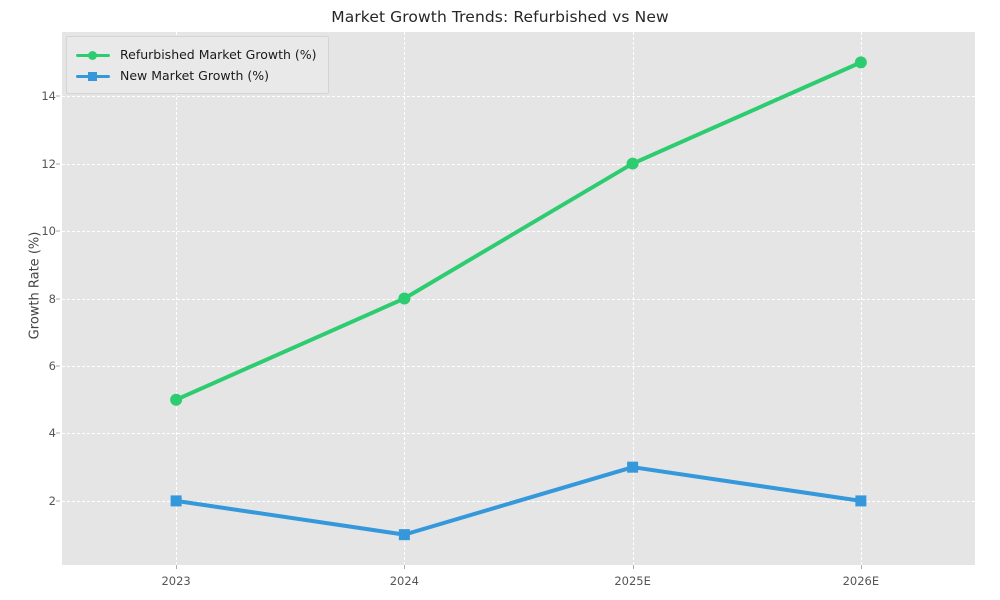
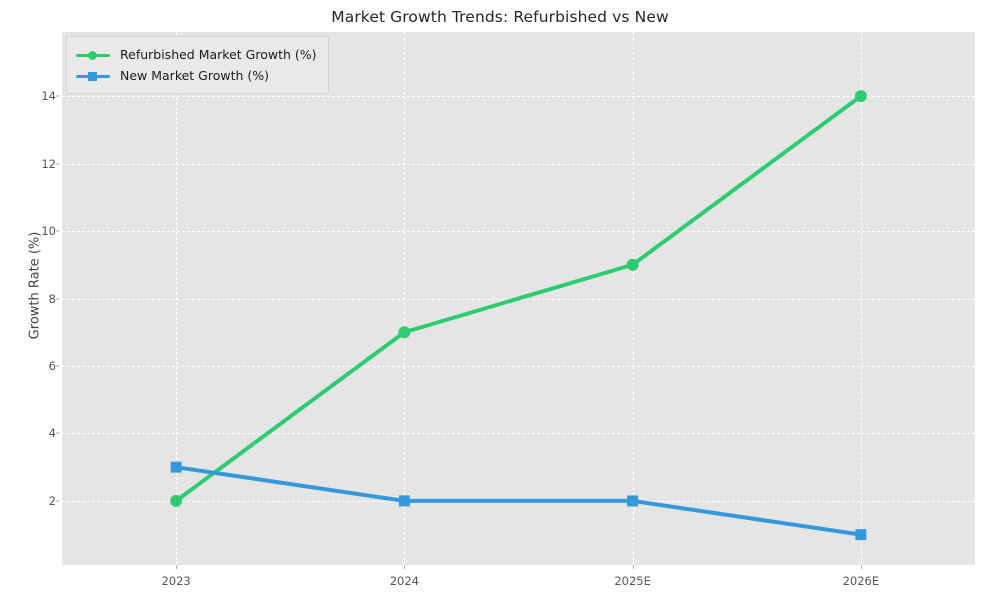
Refurbished Market Growth (%)/2023: 5 -> 2
New Market Growth (%)/2023: 2 -> 3
Refurbished Market Growth (%)/2024: 8 -> 7
New Market Growth (%)/2024: 1 -> 2
Refurbished Market Growth (%)/2025E: 12 -> 9
New Market Growth (%)/2025E: 3 -> 2
Refurbished Market Growth (%)/2026E: 15 -> 14
New Market Growth (%)/2026E: 2 -> 1
